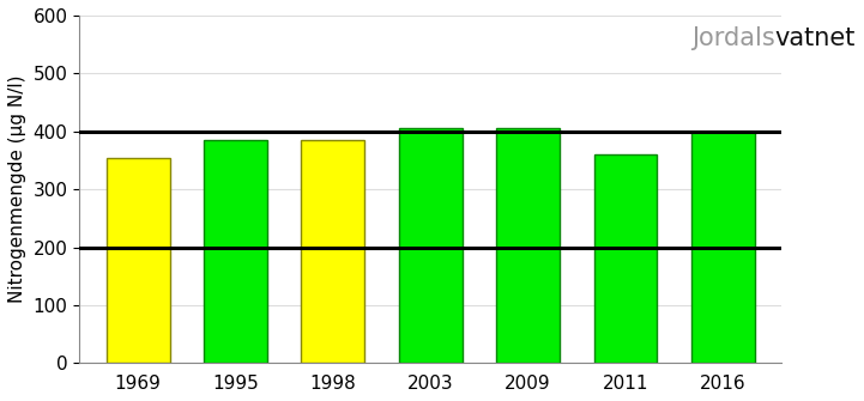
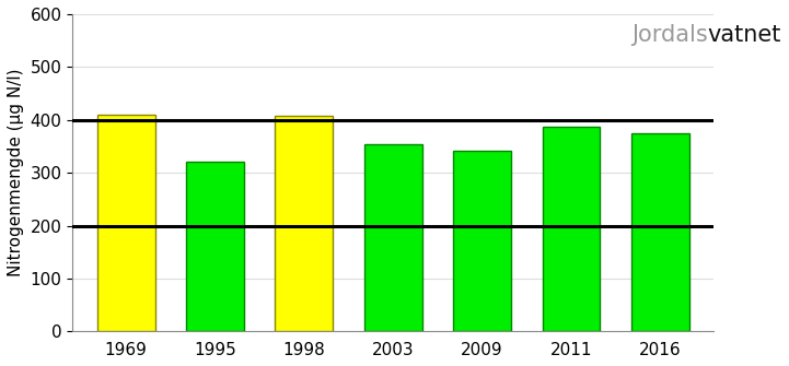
1969: 355 -> 410
1995: 385 -> 320
1998: 385 -> 408
2003: 405 -> 355
2009: 405 -> 342
2011: 360 -> 388
2016: 400 -> 375
